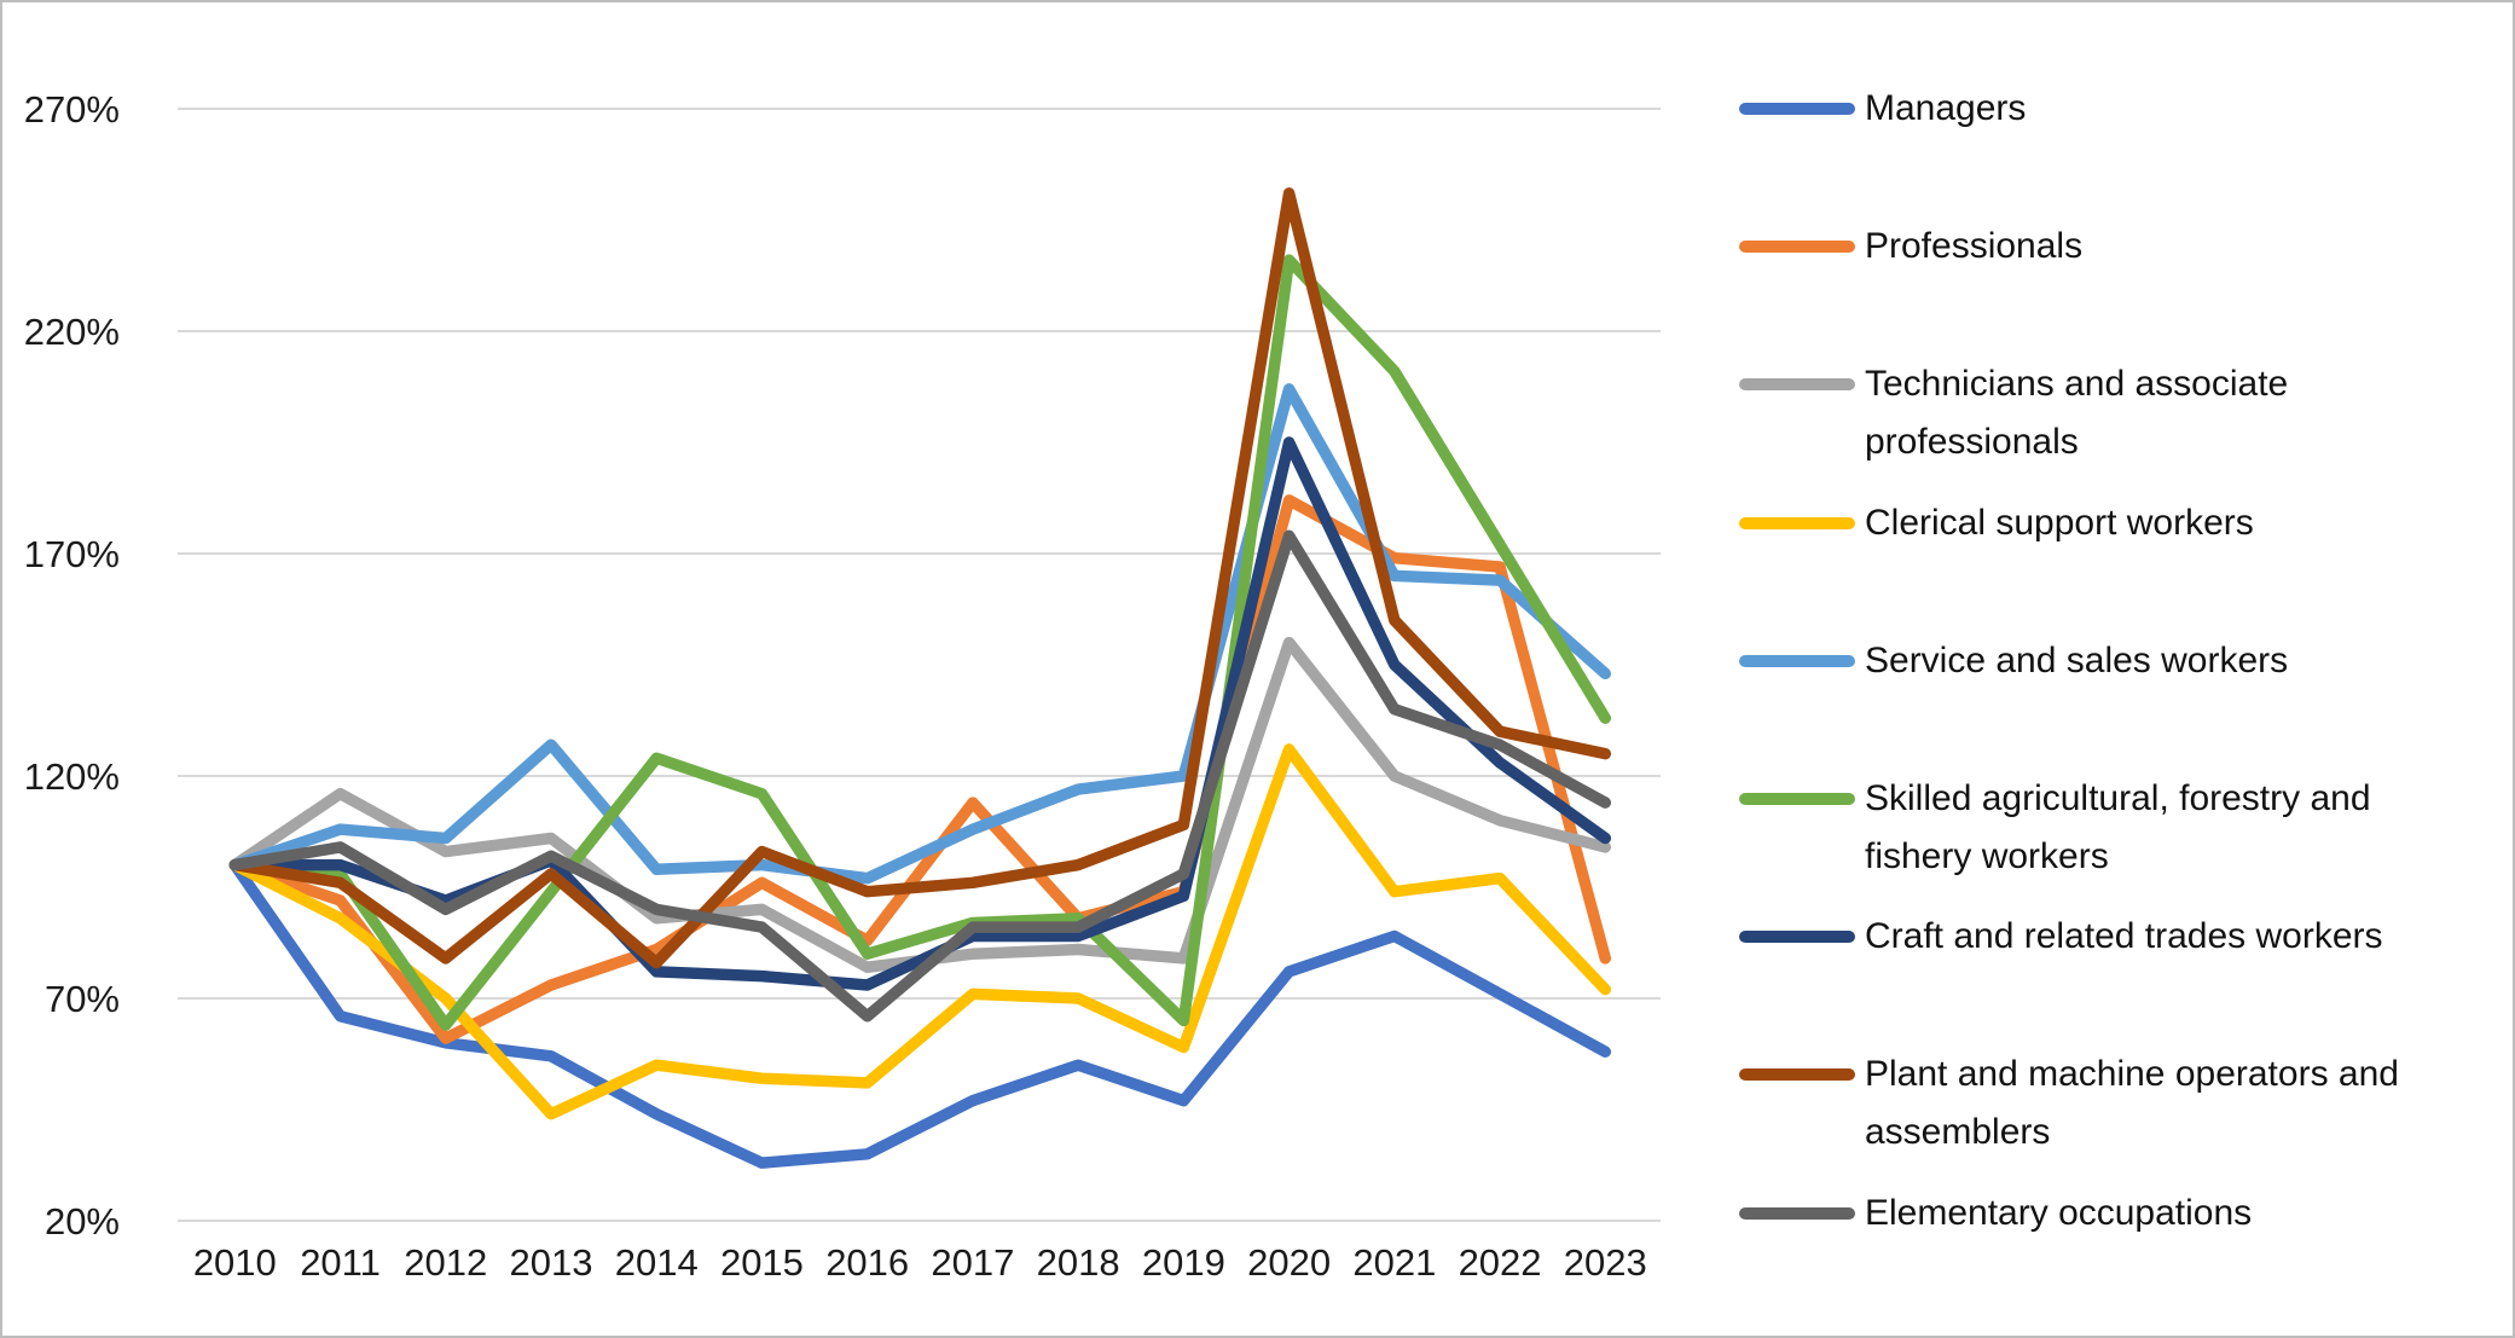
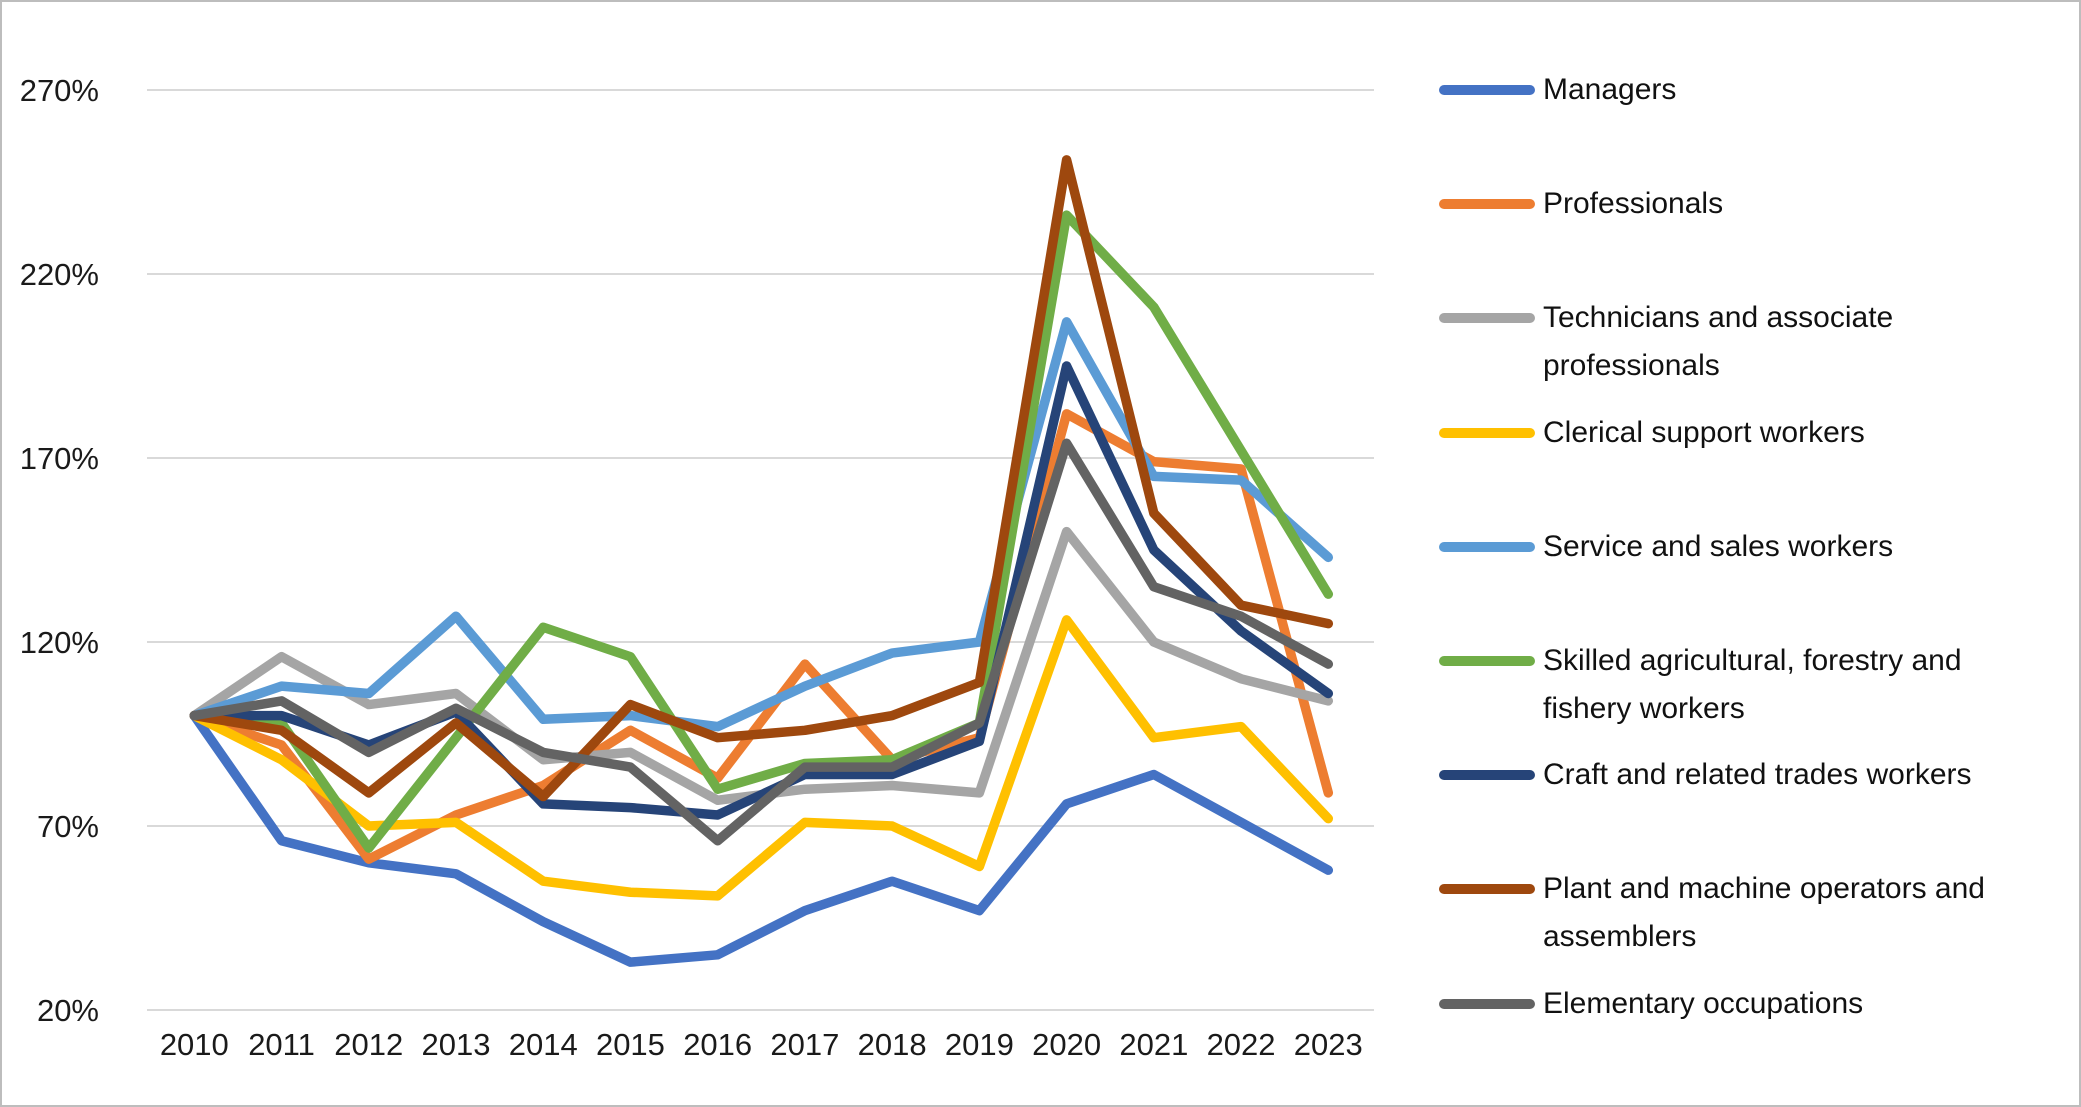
Clerical support workers/2013: 44% -> 71%
Skilled agricultural, forestry and fishery workers/2019: 65% -> 98%
